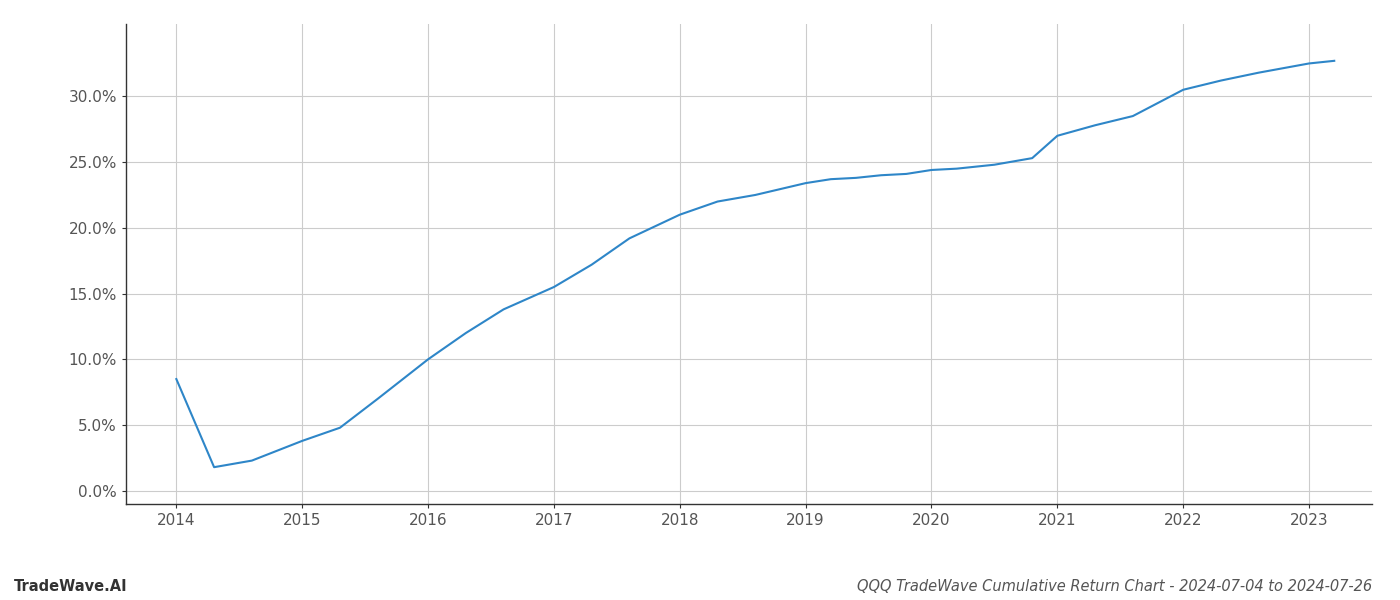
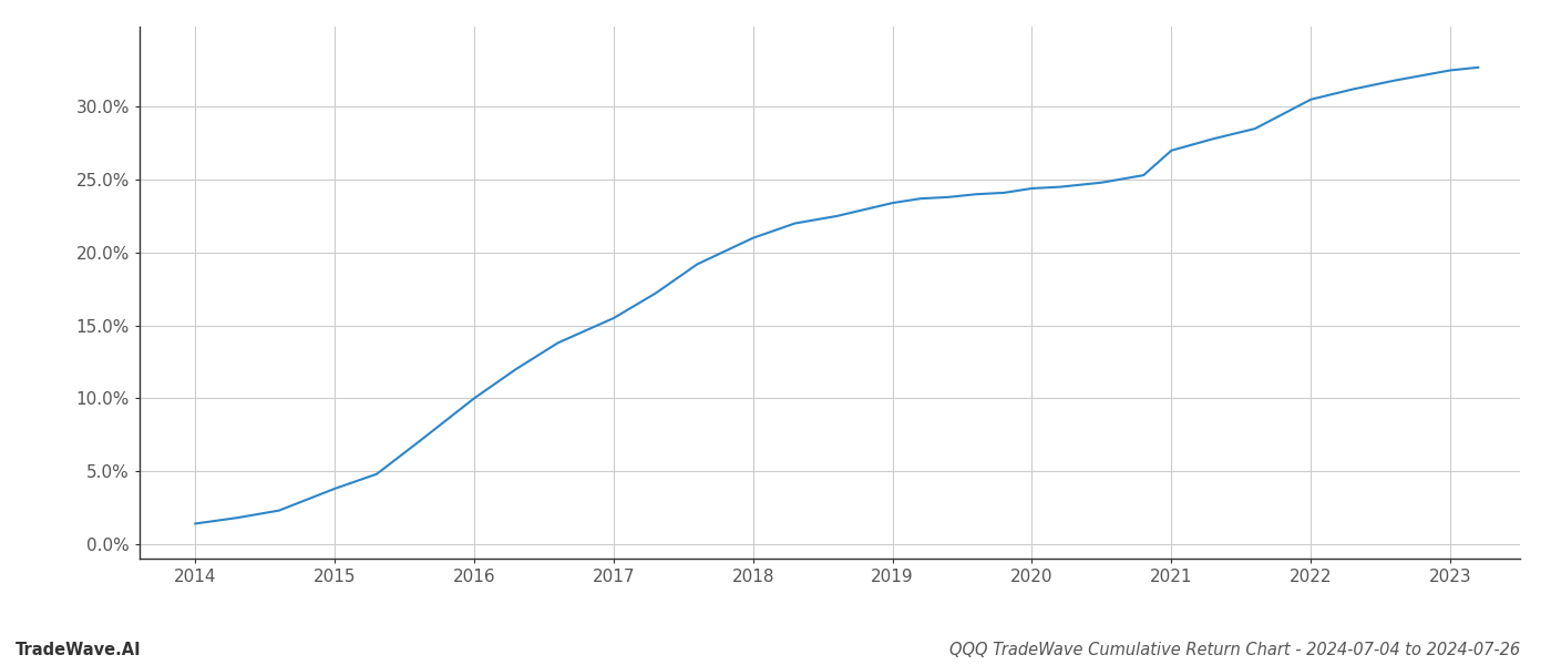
2014: 8.5% -> 1.4%
